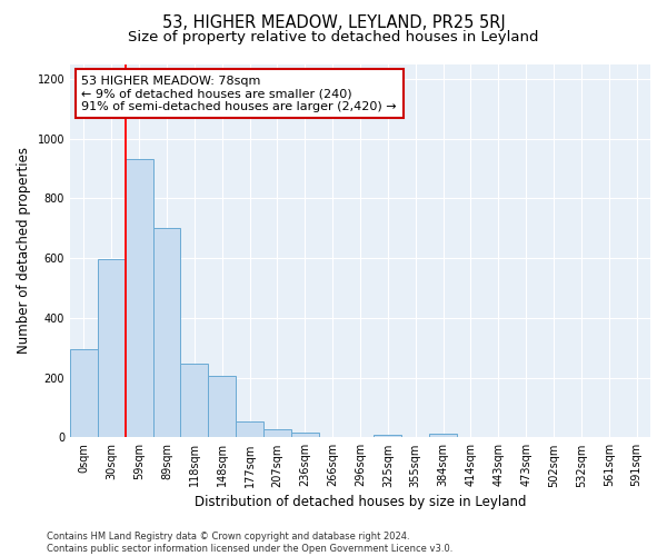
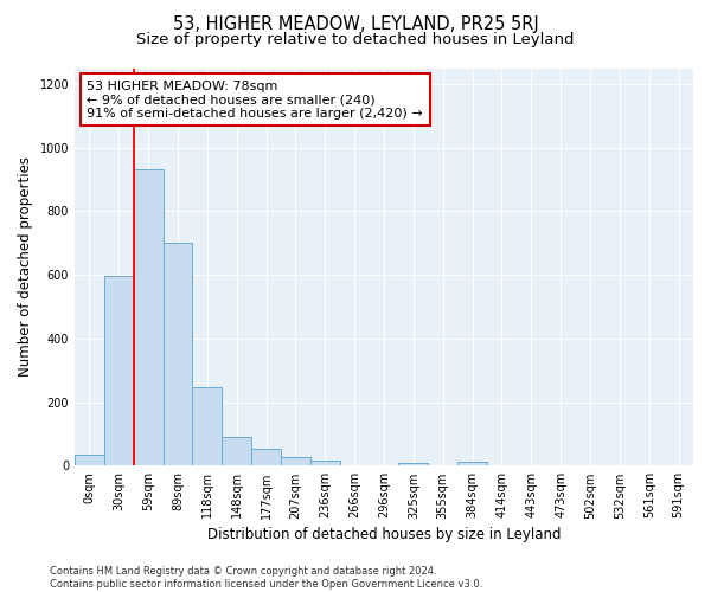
0sqm: 295 -> 35
148sqm: 205 -> 90
